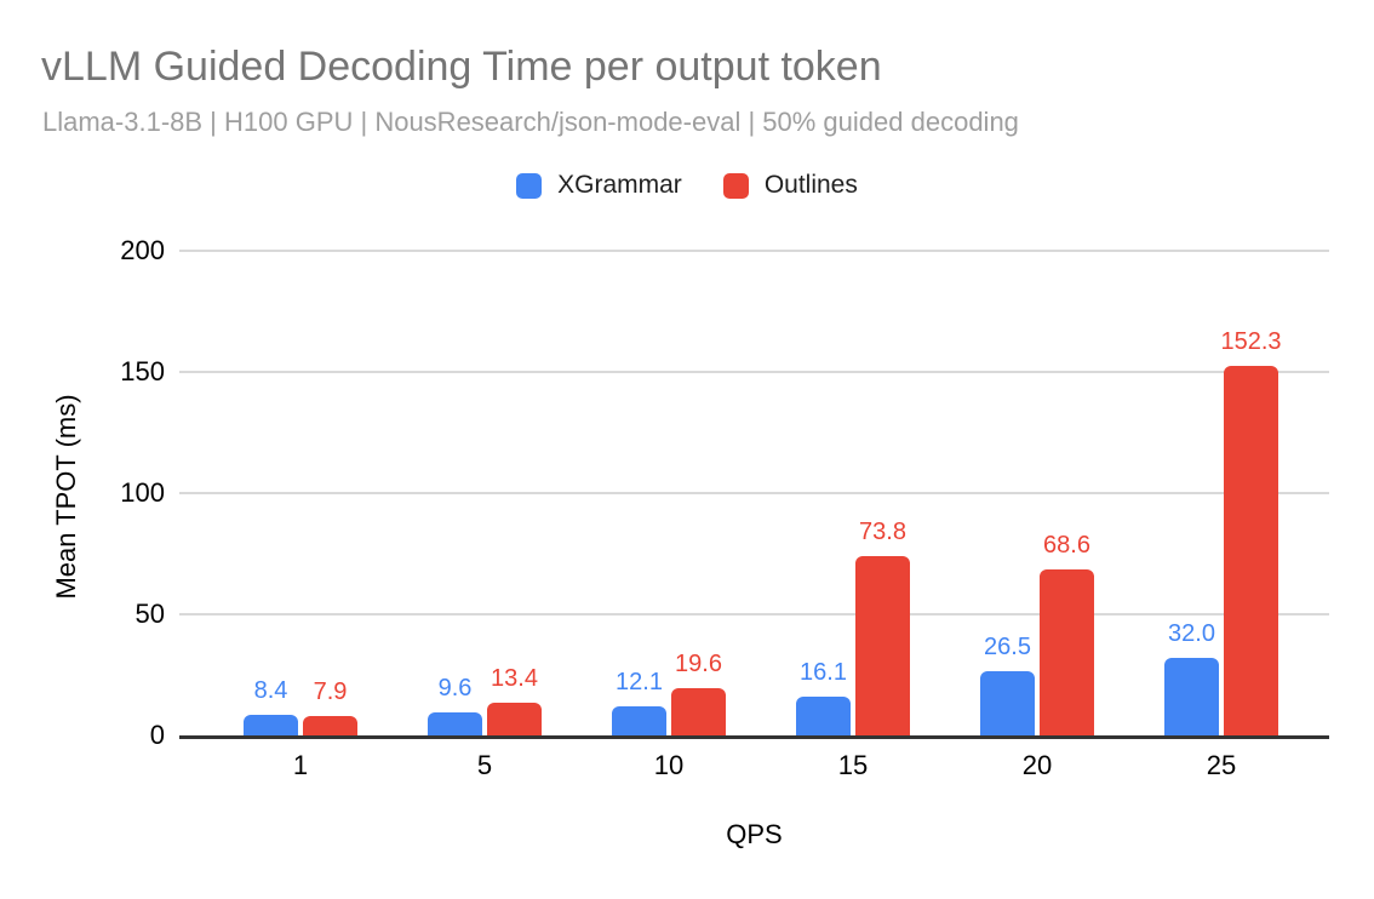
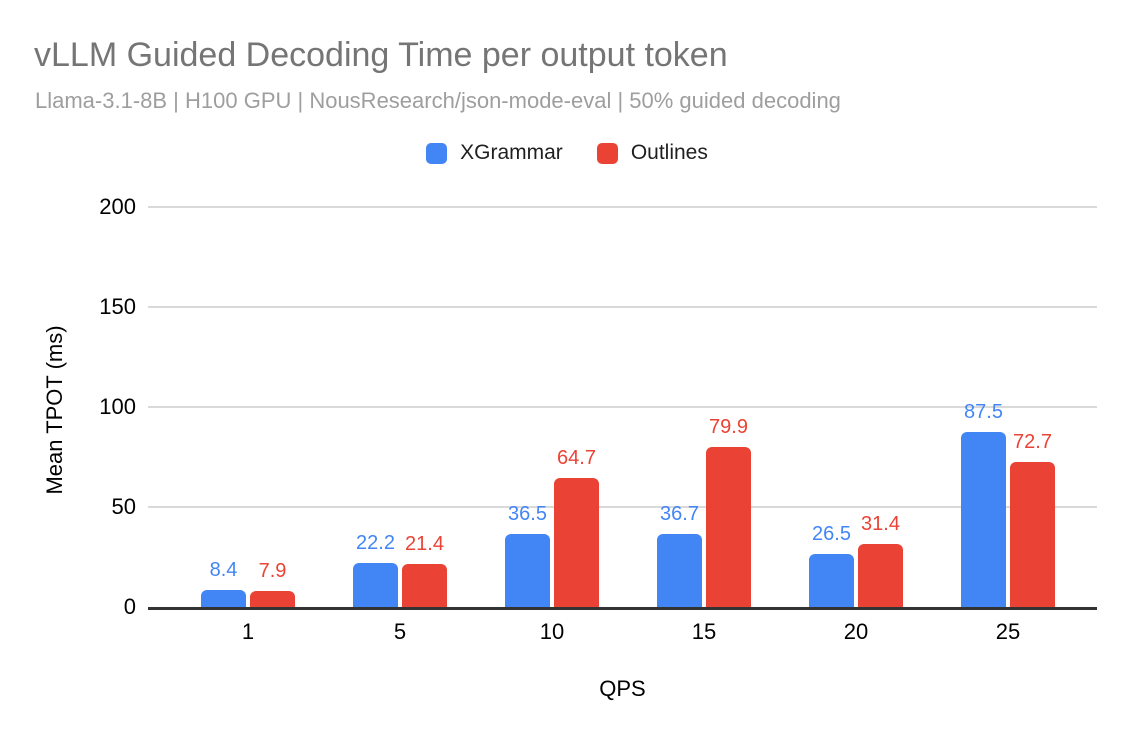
XGrammar/5: 9.6 -> 22.2
Outlines/5: 13.4 -> 21.4
XGrammar/10: 12.1 -> 36.5
Outlines/10: 19.6 -> 64.7
XGrammar/15: 16.1 -> 36.7
Outlines/15: 73.8 -> 79.9
Outlines/20: 68.6 -> 31.4
XGrammar/25: 32.0 -> 87.5
Outlines/25: 152.3 -> 72.7
